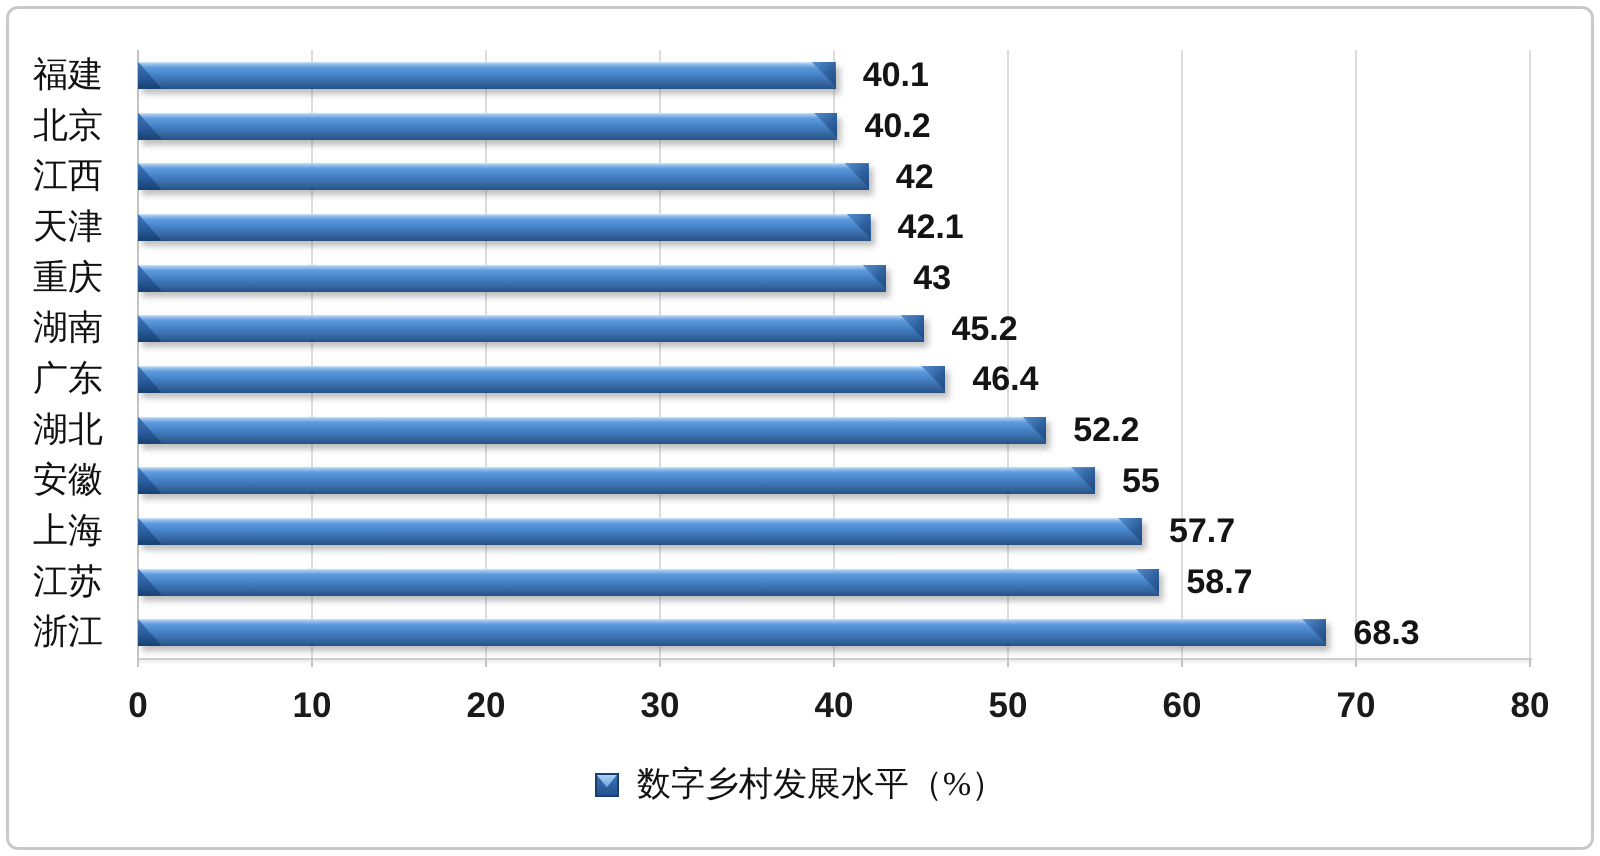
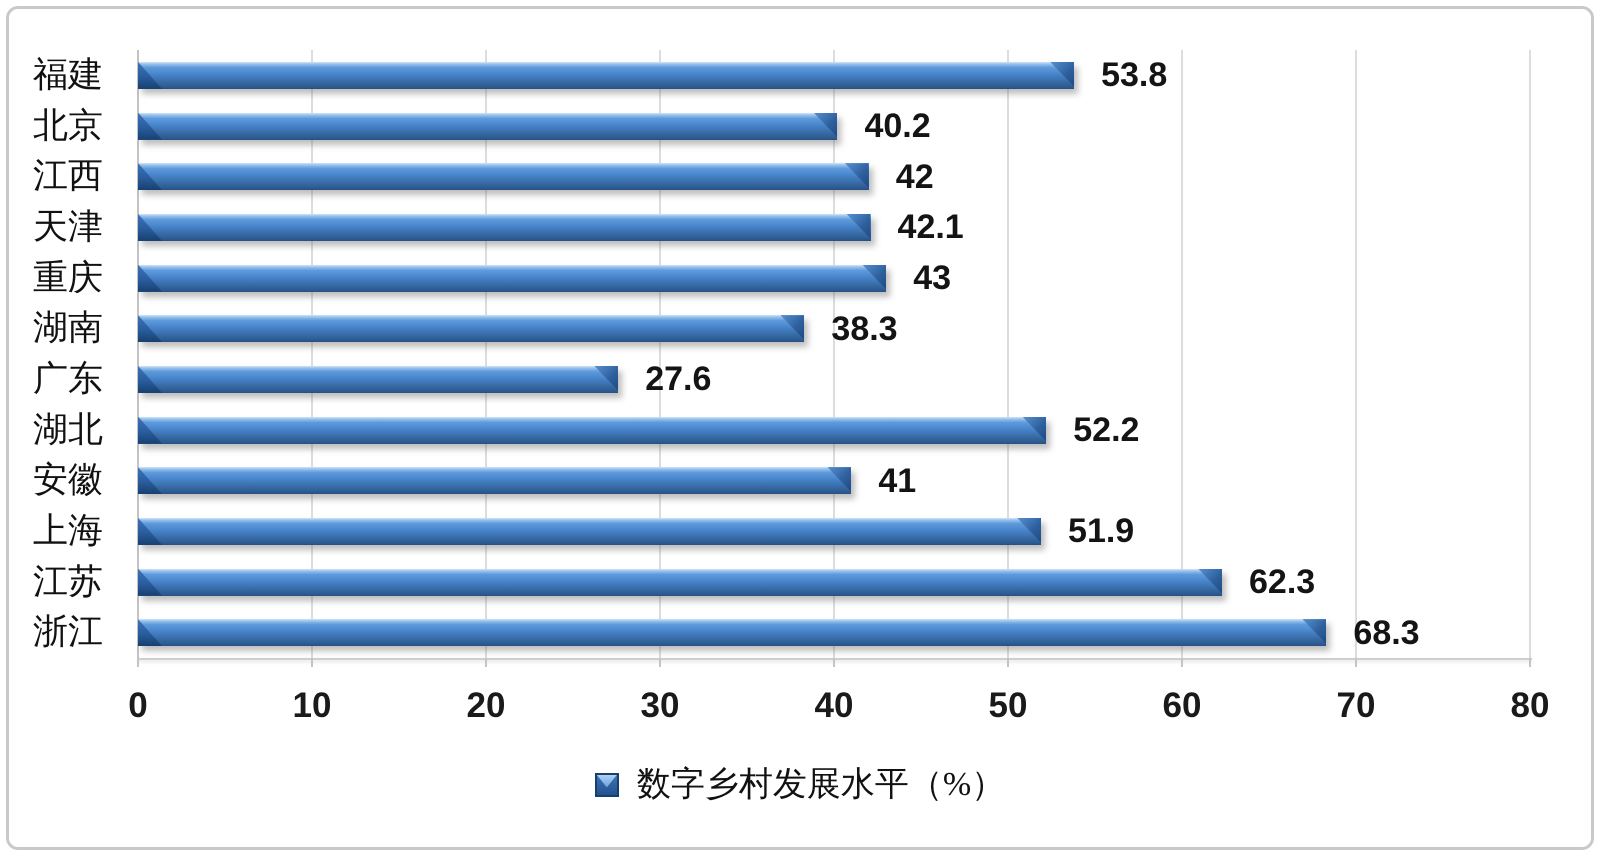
福建: 40.1 -> 53.8
湖南: 45.2 -> 38.3
广东: 46.4 -> 27.6
安徽: 55 -> 41
上海: 57.7 -> 51.9
江苏: 58.7 -> 62.3
